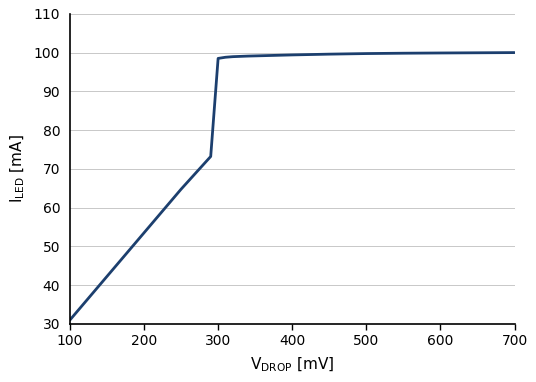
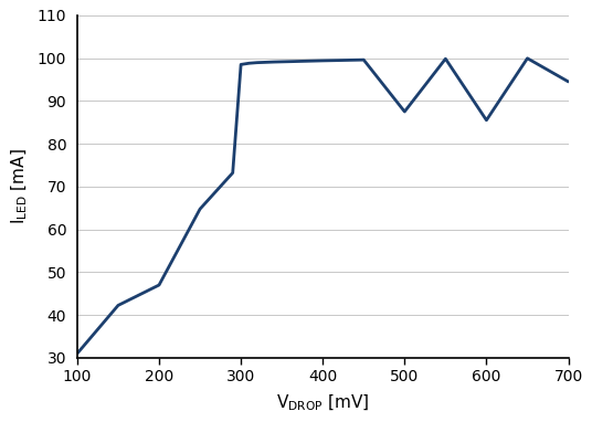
200: 53.5 -> 47.0
500: 99.8 -> 87.5
600: 99.9 -> 85.5
700: 100.0 -> 94.5
